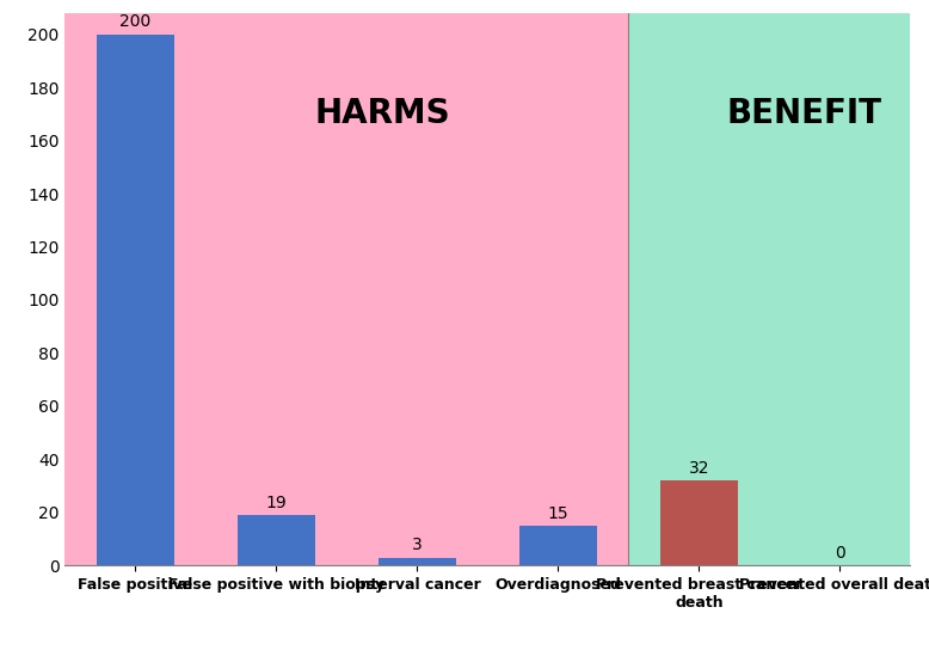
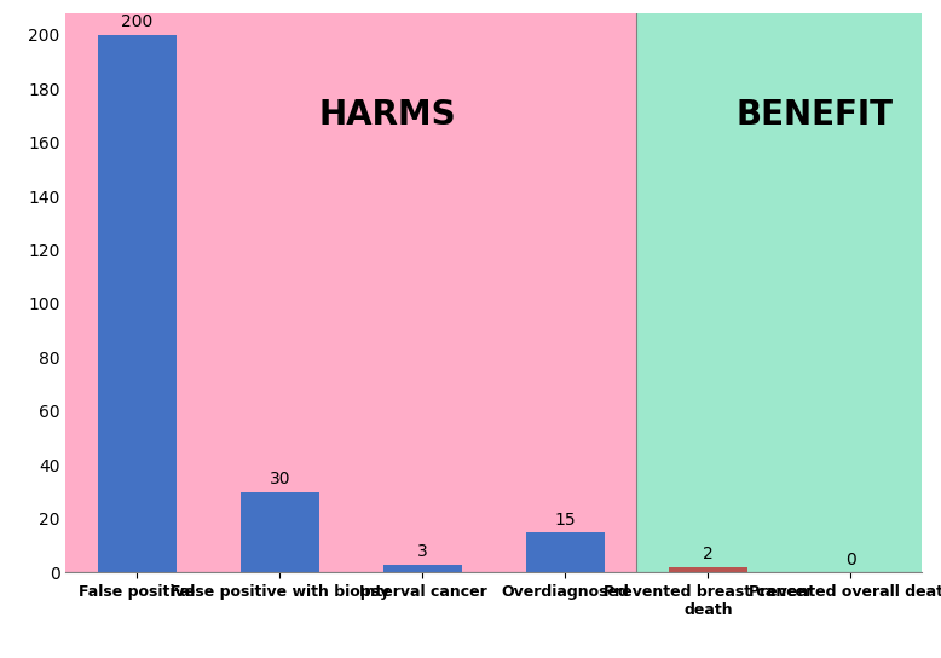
False positive with biopsy: 19 -> 30
Prevented breast cancer death: 32 -> 2
